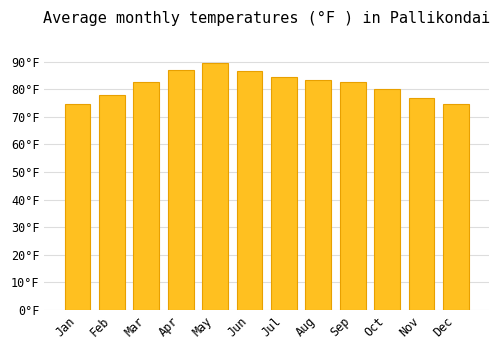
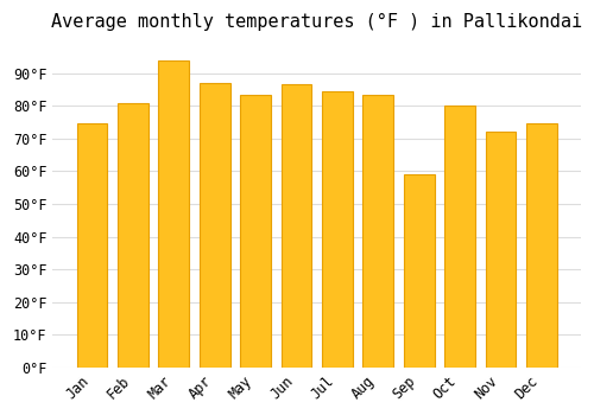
Feb: 78.0°F -> 81.0°F
Mar: 82.5°F -> 94.0°F
May: 89.5°F -> 83.5°F
Sep: 82.5°F -> 59.0°F
Nov: 77.0°F -> 72.0°F
